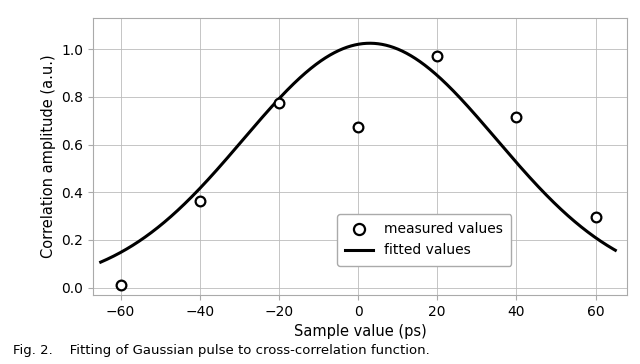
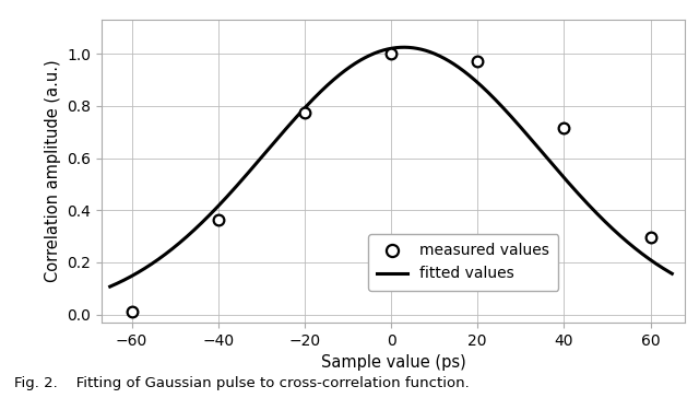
measured values/0: 0.675 -> 1.000
